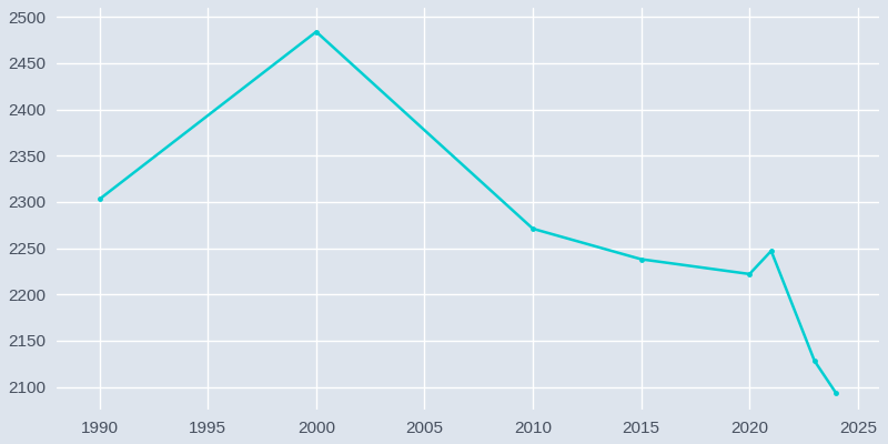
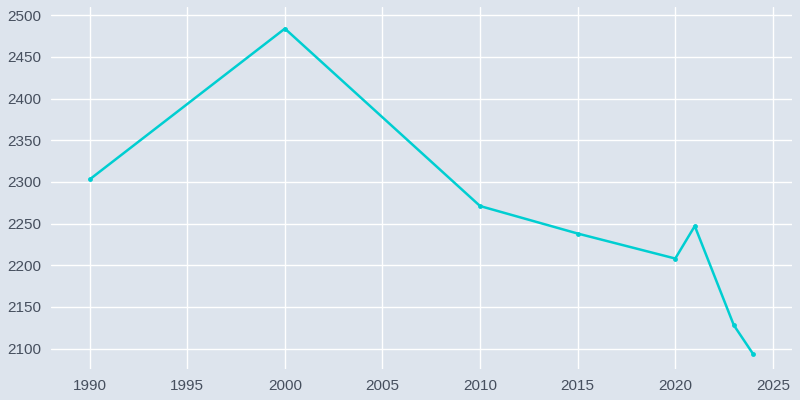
2020: 2222 -> 2208
